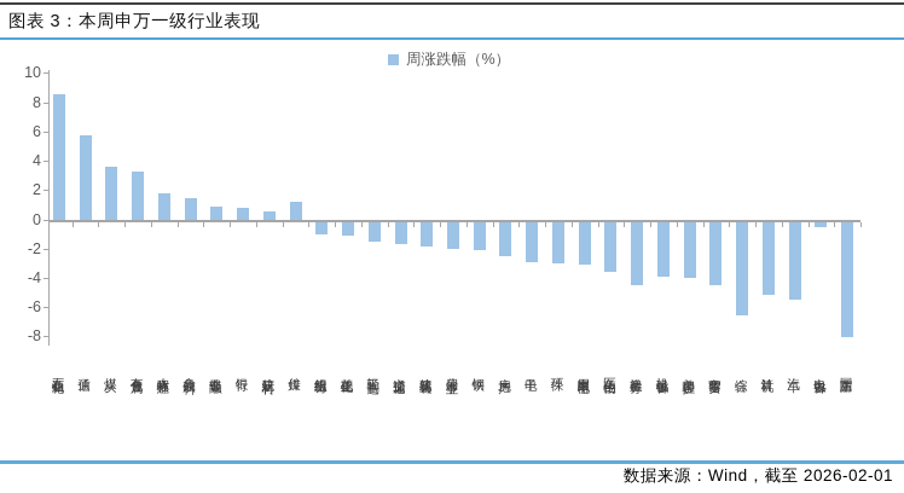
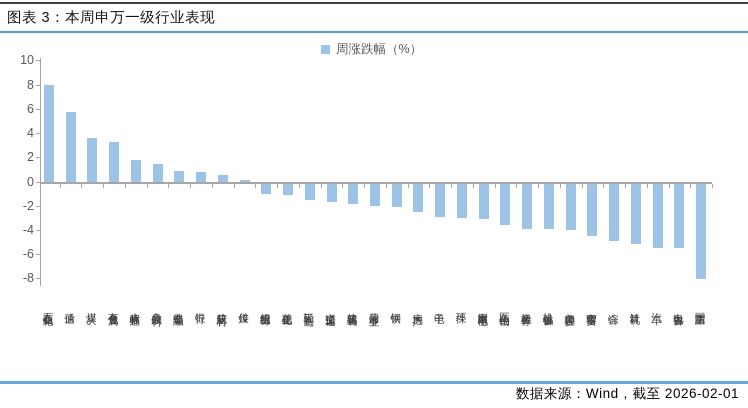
石油石化: 8.6 -> 8.0
传媒: 1.2 -> 0.2
社会服务: -4.4 -> -3.8
综合: -6.4 -> -4.8
电力设备: -0.4 -> -5.4
